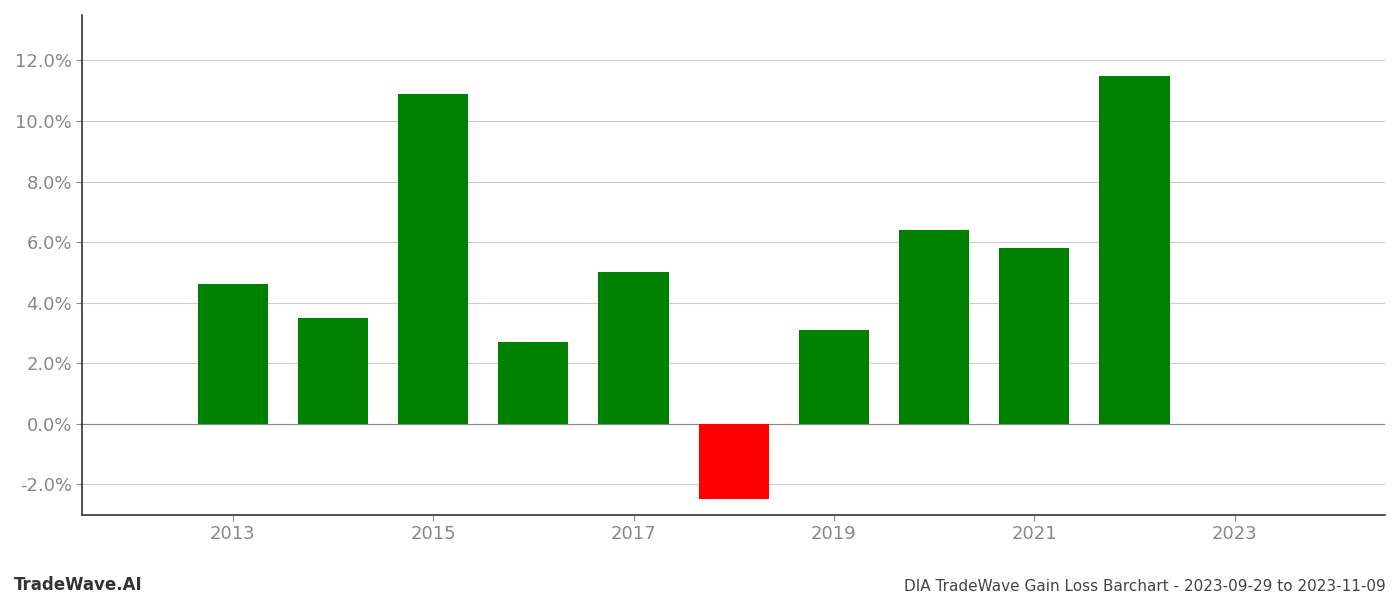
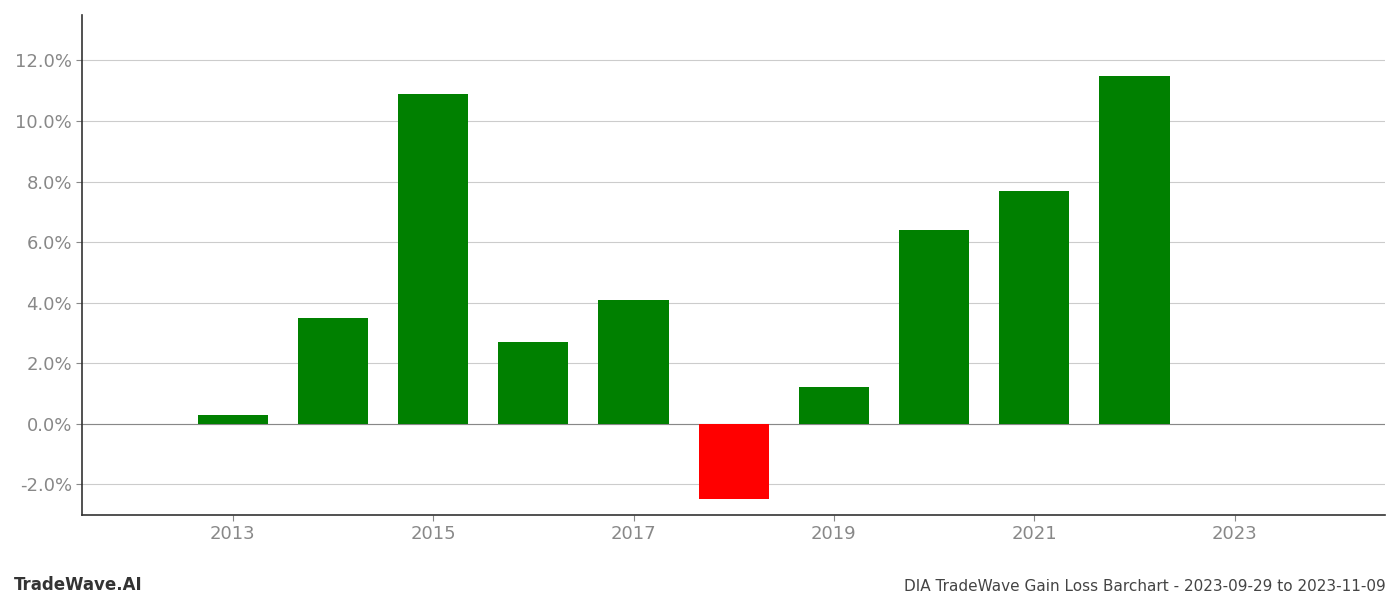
2013: 4.6% -> 0.3%
2017: 5.0% -> 4.1%
2019: 3.1% -> 1.2%
2021: 5.8% -> 7.7%
